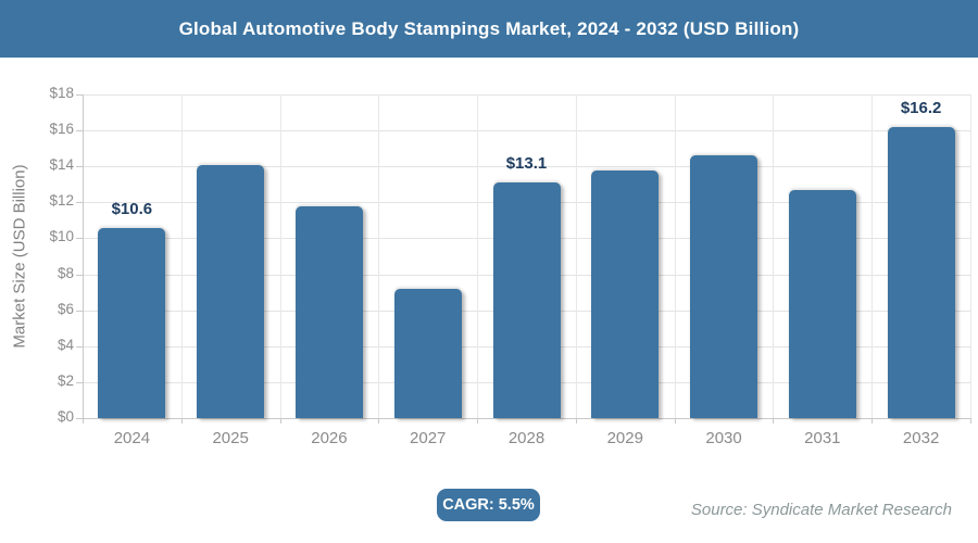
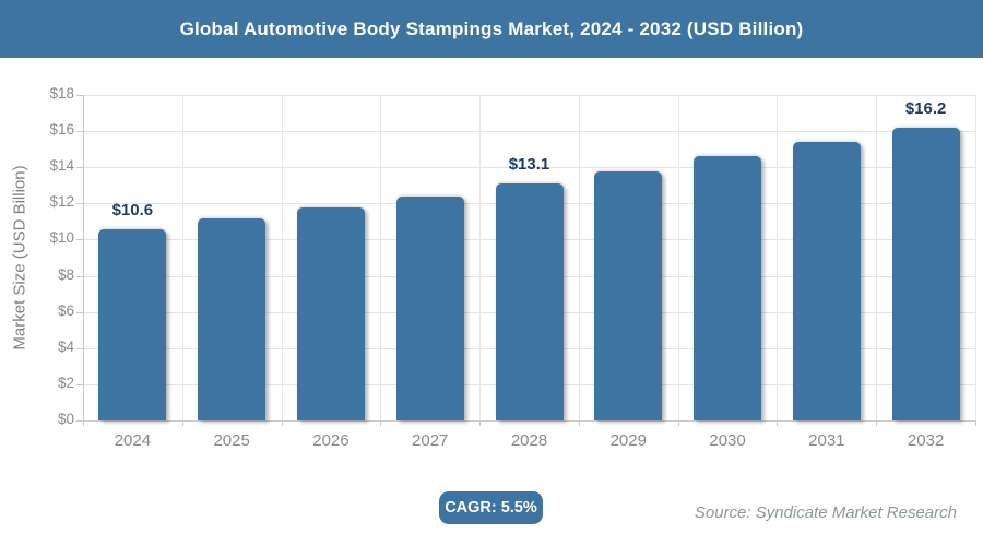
2025: $14.1 -> $11.2
2027: $7.2 -> $12.4
2031: $12.7 -> $15.4
